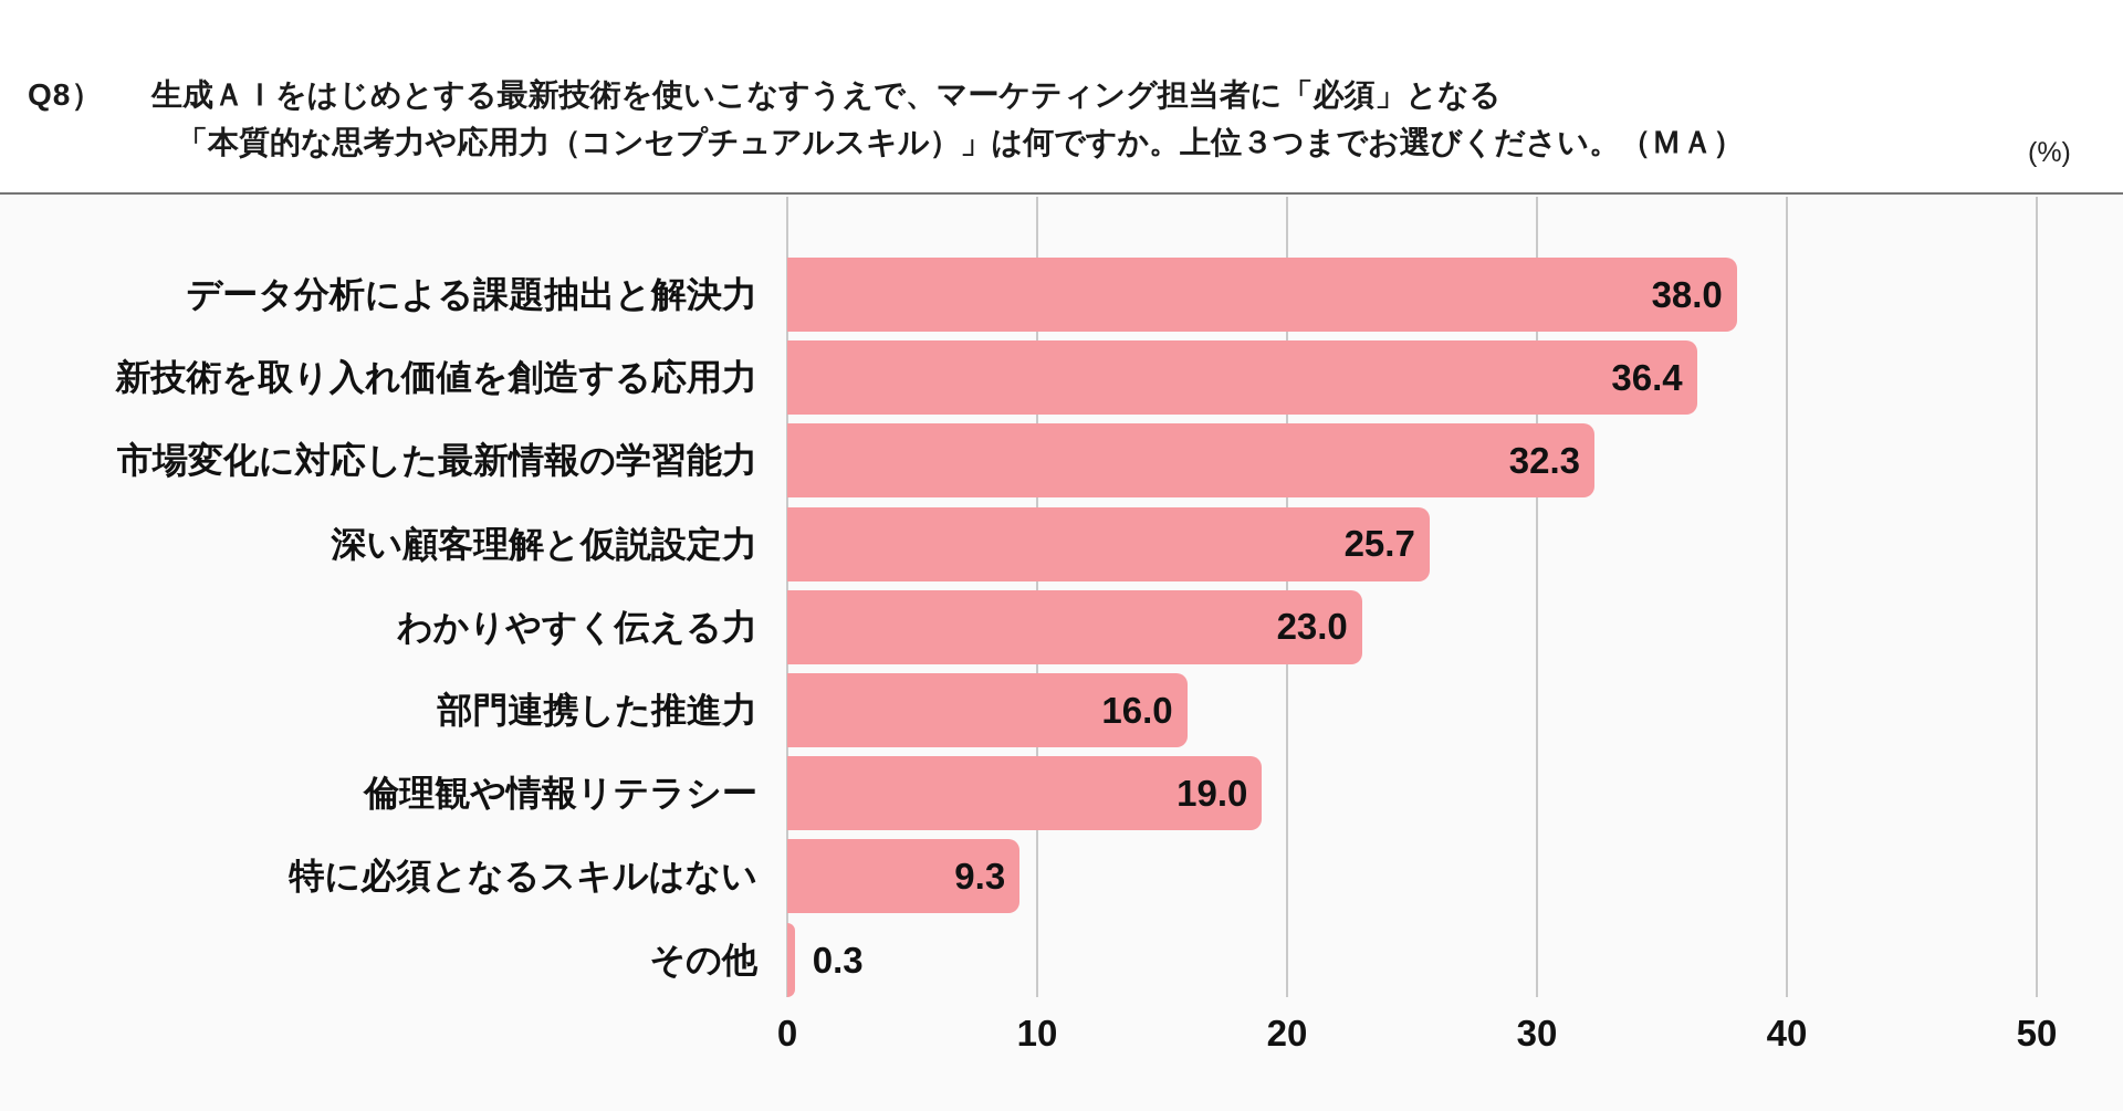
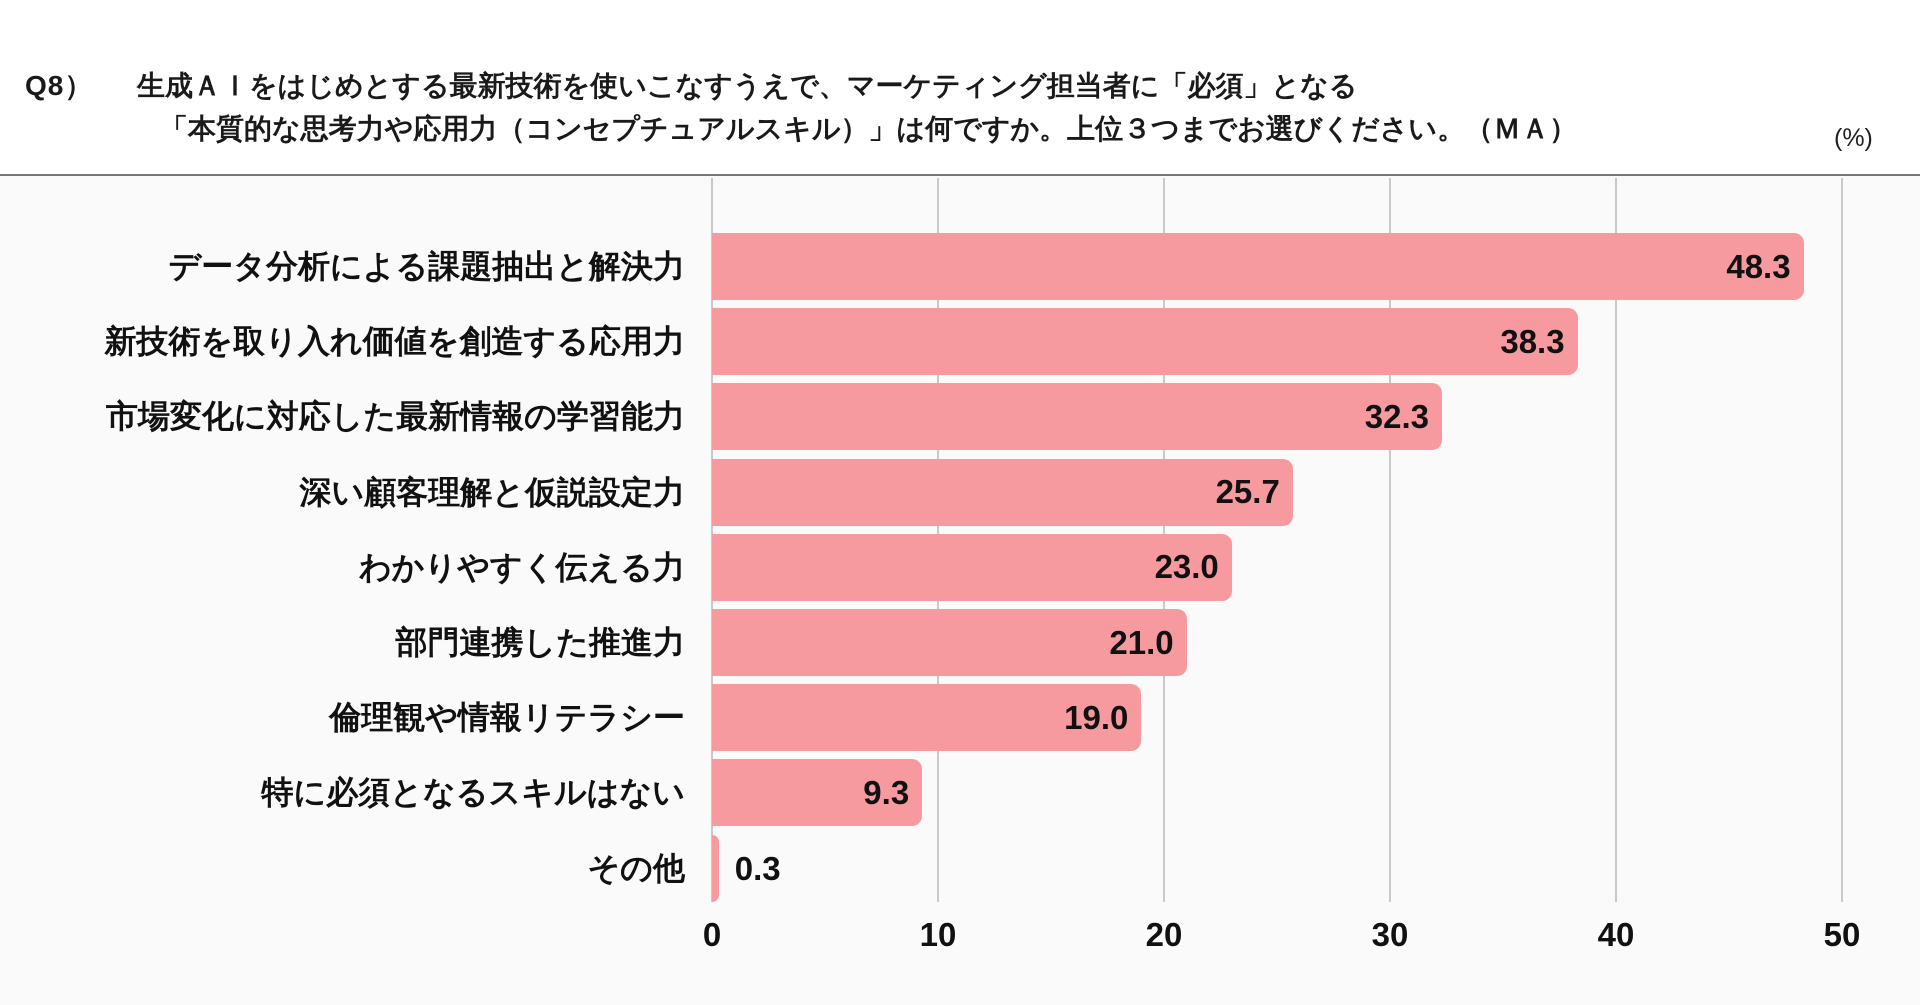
データ分析による課題抽出と解決力: 38.0 -> 48.3
新技術を取り入れ価値を創造する応用力: 36.4 -> 38.3
部門連携した推進力: 16.0 -> 21.0
